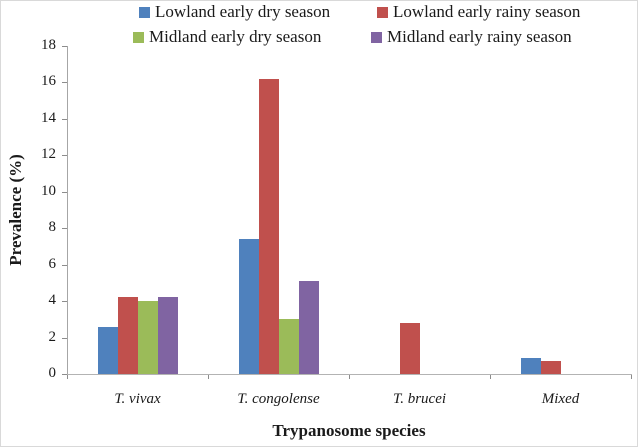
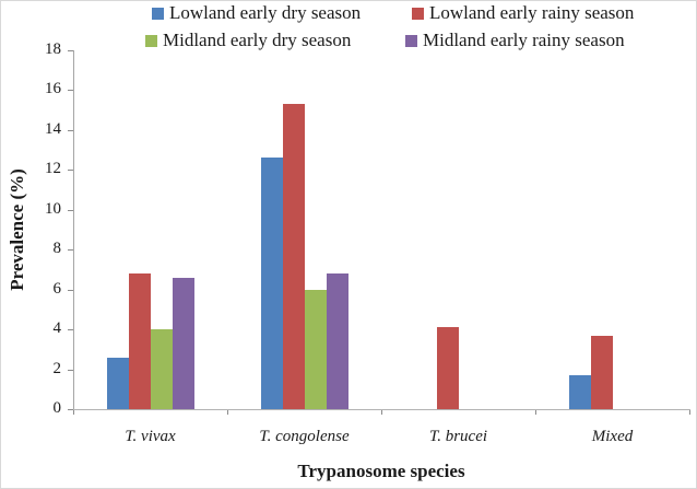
Lowland early rainy season/T. vivax: 4.2 -> 6.8
Midland early rainy season/T. vivax: 4.2 -> 6.6
Lowland early dry season/T. congolense: 7.4 -> 12.6
Lowland early rainy season/T. congolense: 16.2 -> 15.3
Midland early dry season/T. congolense: 3 -> 6
Midland early rainy season/T. congolense: 5.1 -> 6.8
Lowland early rainy season/T. brucei: 2.8 -> 4.1
Lowland early dry season/Mixed: 0.9 -> 1.7
Lowland early rainy season/Mixed: 0.7 -> 3.7
